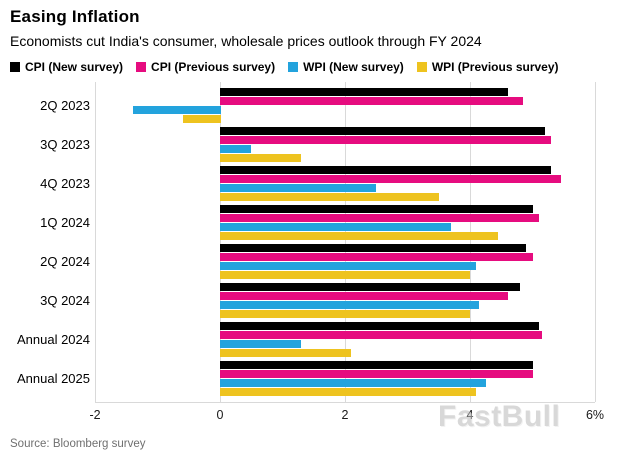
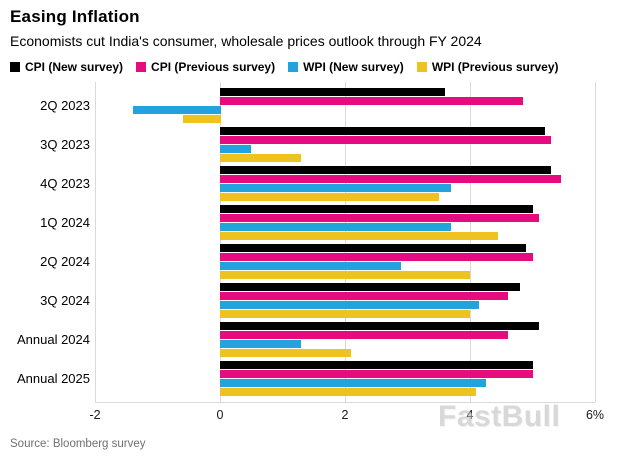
CPI (New survey)/2Q 2023: 4.6% -> 3.6%
WPI (New survey)/4Q 2023: 2.5% -> 3.7%
WPI (New survey)/2Q 2024: 4.1% -> 2.9%
CPI (Previous survey)/Annual 2024: 5.2% -> 4.6%
